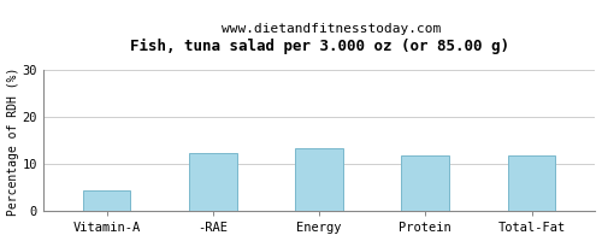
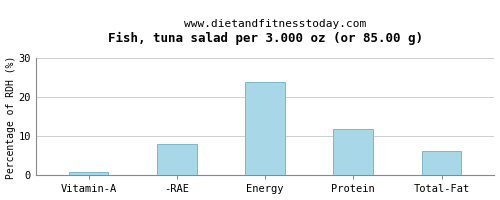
Vitamin-A: 4.5 -> 1.0
-RAE: 12.5 -> 8.0
Energy: 13.5 -> 24.0
Total-Fat: 12.0 -> 6.2
